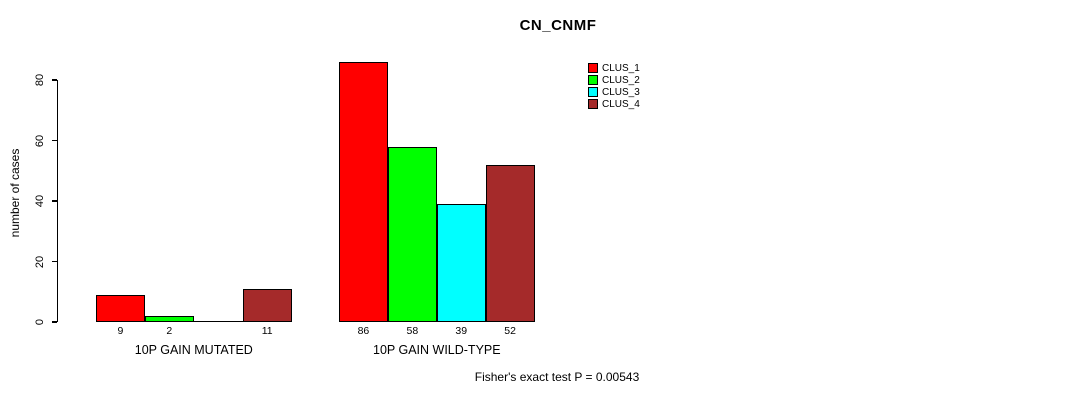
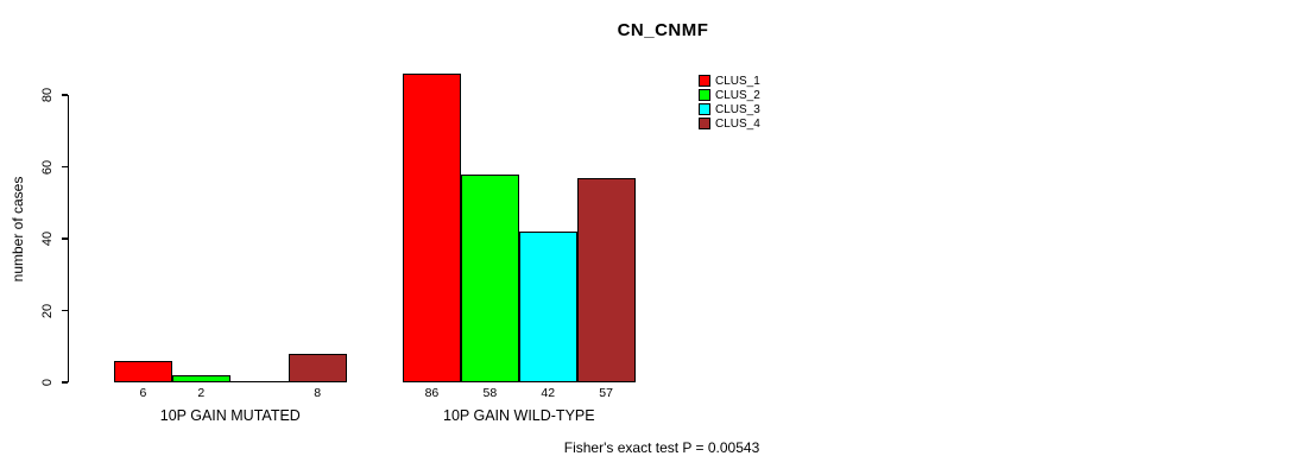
CLUS_1/10P GAIN MUTATED: 9 -> 6
CLUS_4/10P GAIN MUTATED: 11 -> 8
CLUS_3/10P GAIN WILD-TYPE: 39 -> 42
CLUS_4/10P GAIN WILD-TYPE: 52 -> 57
